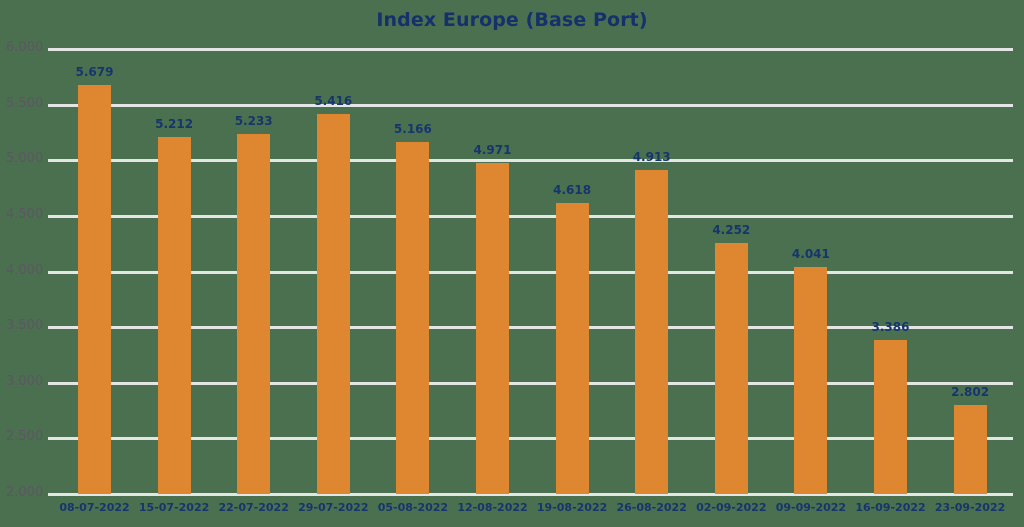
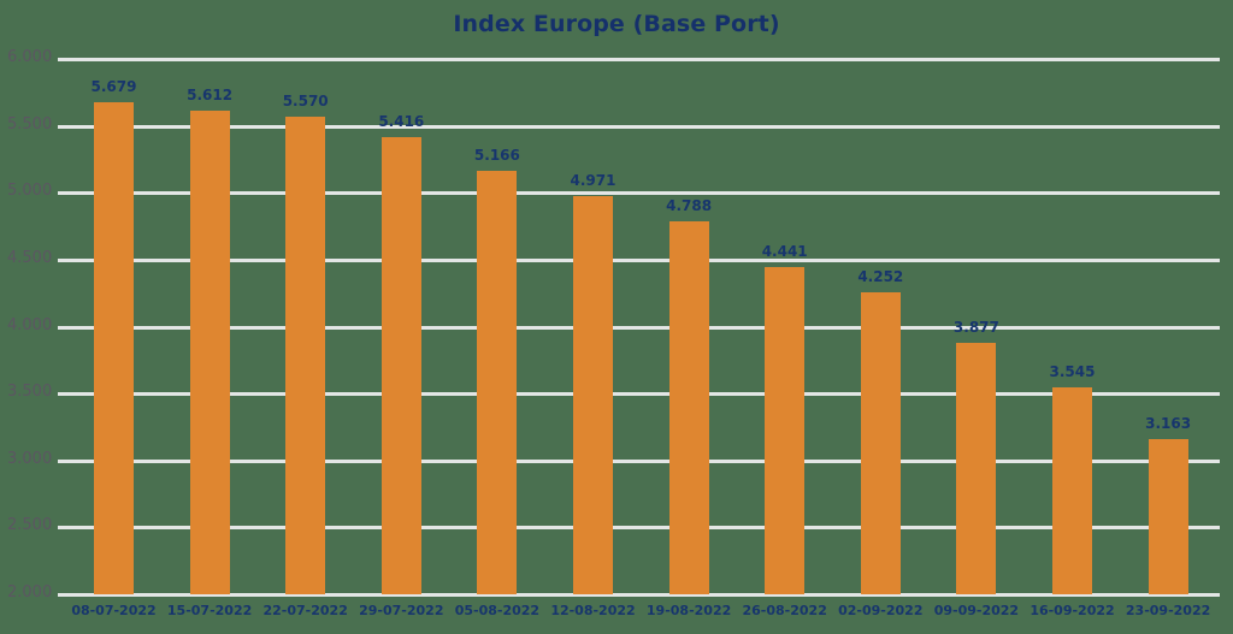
15-07-2022: 5.212 -> 5.612
22-07-2022: 5.233 -> 5.570
19-08-2022: 4.618 -> 4.788
26-08-2022: 4.913 -> 4.441
09-09-2022: 4.041 -> 3.877
16-09-2022: 3.386 -> 3.545
23-09-2022: 2.802 -> 3.163
